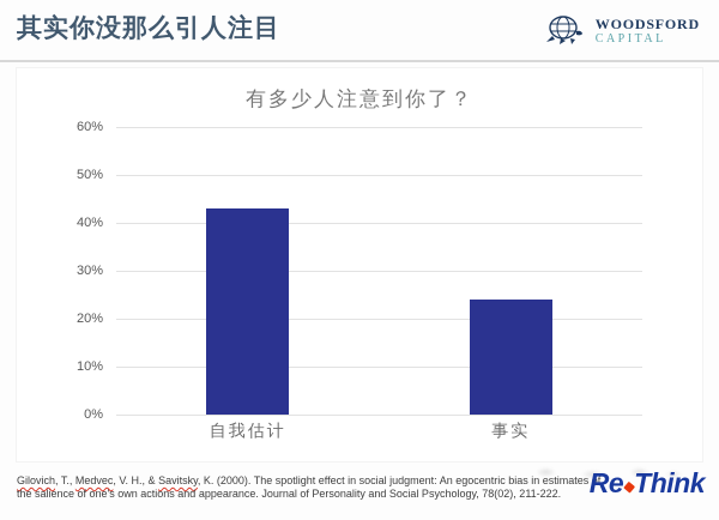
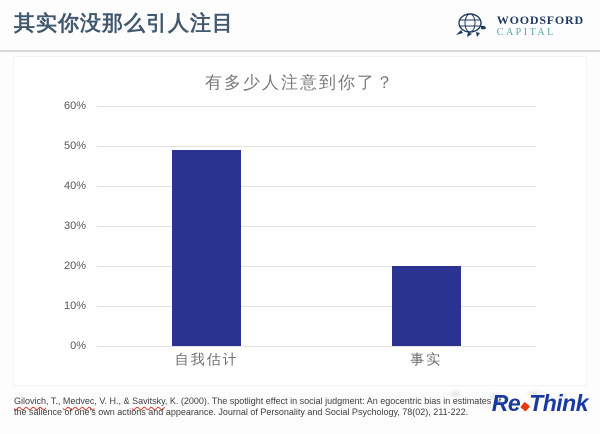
自我估计: 43% -> 49%
事实: 24% -> 20%
